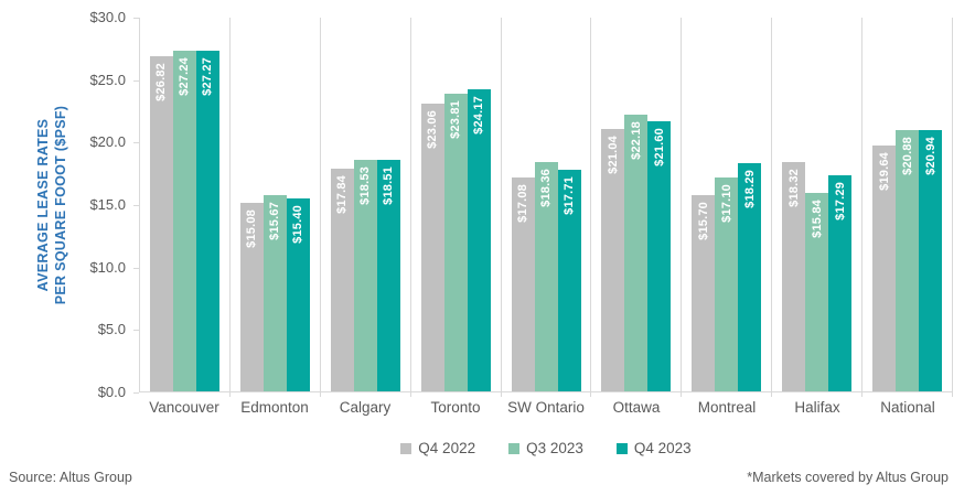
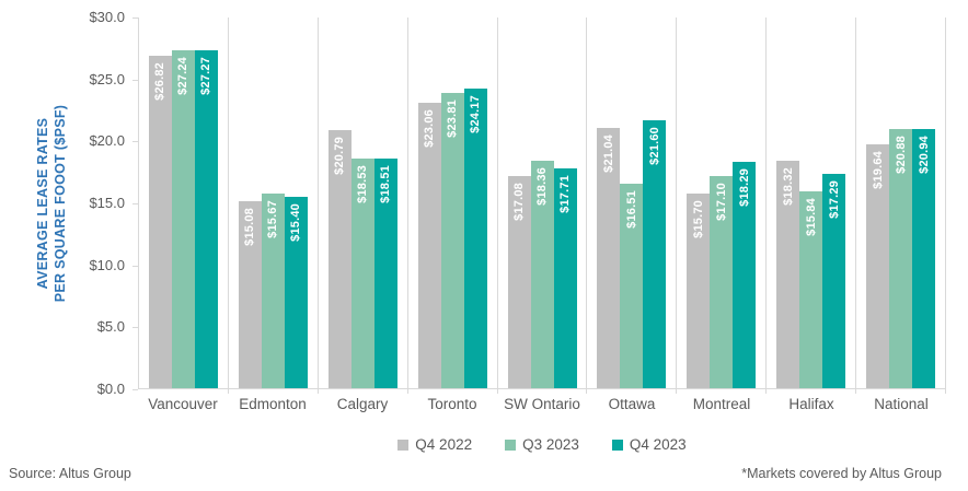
Q4 2022/Calgary: $17.84 -> $20.79
Q3 2023/Ottawa: $22.18 -> $16.51
